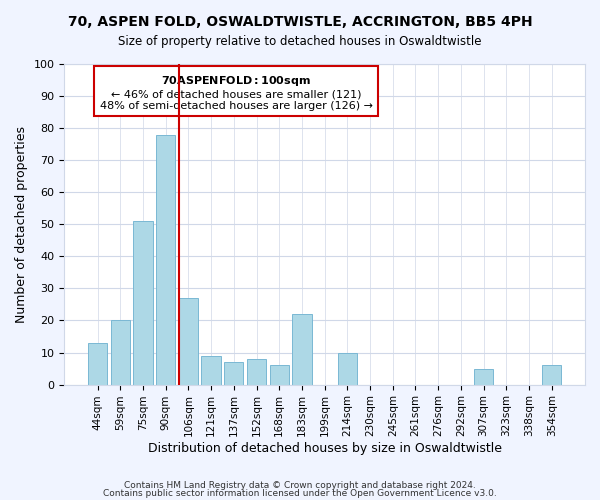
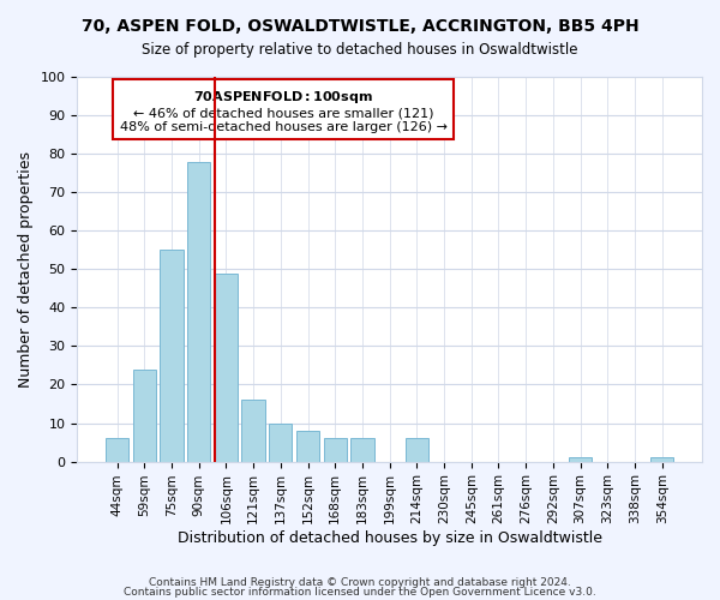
44sqm: 13 -> 6
59sqm: 20 -> 24
75sqm: 51 -> 55
106sqm: 27 -> 49
121sqm: 9 -> 16
137sqm: 7 -> 10
183sqm: 22 -> 6
214sqm: 10 -> 6
307sqm: 5 -> 1
354sqm: 6 -> 1
